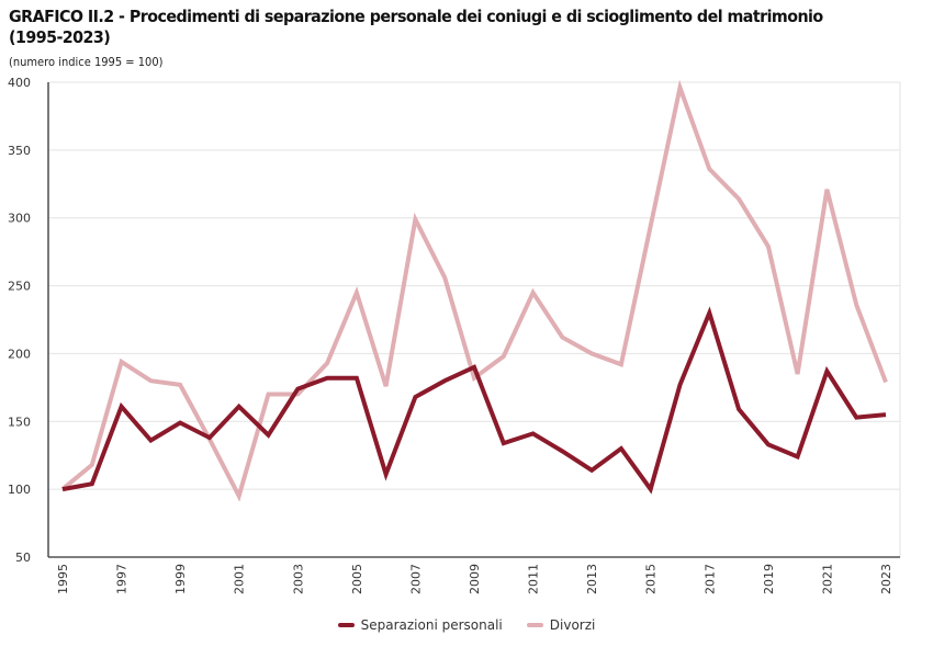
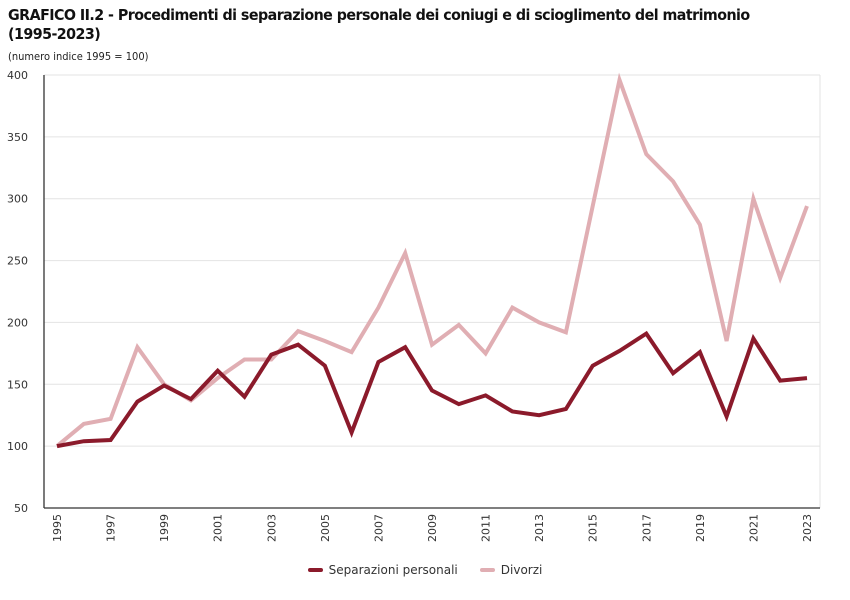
Separazioni personali/1997: 161 -> 105
Divorzi/1997: 194 -> 122
Divorzi/1999: 177 -> 150
Divorzi/2001: 95 -> 155
Separazioni personali/2005: 182 -> 165
Divorzi/2005: 245 -> 185
Divorzi/2007: 299 -> 212
Separazioni personali/2009: 190 -> 145
Divorzi/2011: 245 -> 175
Separazioni personali/2013: 114 -> 125
Separazioni personali/2015: 100 -> 165
Separazioni personali/2017: 230 -> 191
Separazioni personali/2019: 133 -> 176
Divorzi/2021: 321 -> 300
Divorzi/2023: 179 -> 294
